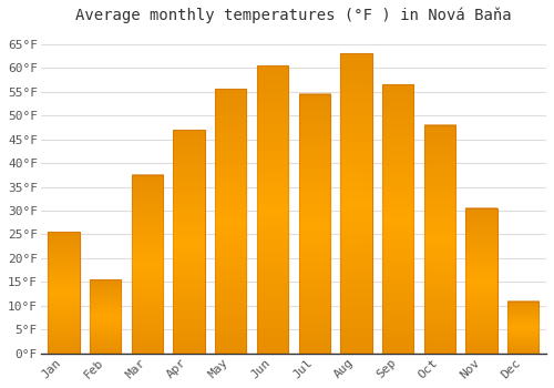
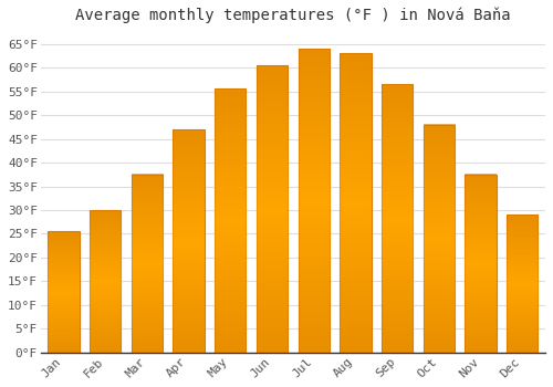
Feb: 15.5°F -> 30.0°F
Jul: 54.5°F -> 64.0°F
Nov: 30.5°F -> 37.5°F
Dec: 11.0°F -> 29.0°F
